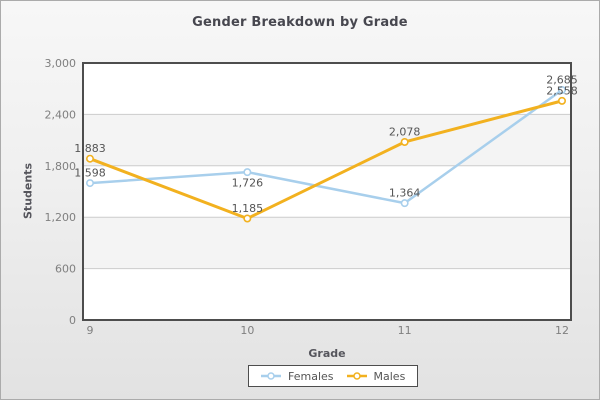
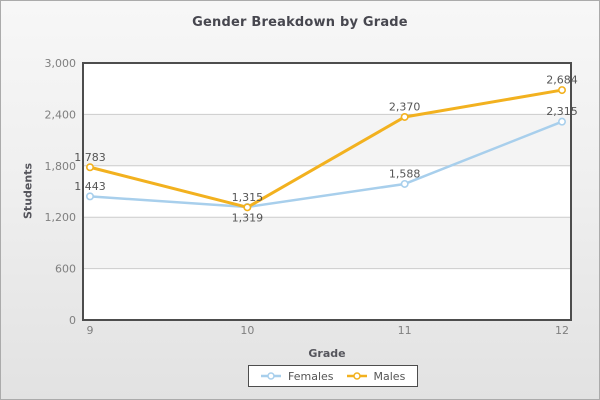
Females/9: 1,598 -> 1,443
Males/9: 1,883 -> 1,783
Females/10: 1,726 -> 1,319
Males/10: 1,185 -> 1,315
Females/11: 1,364 -> 1,588
Males/11: 2,078 -> 2,370
Females/12: 2,685 -> 2,315
Males/12: 2,558 -> 2,684
